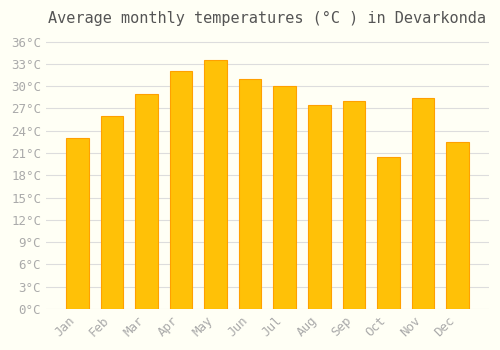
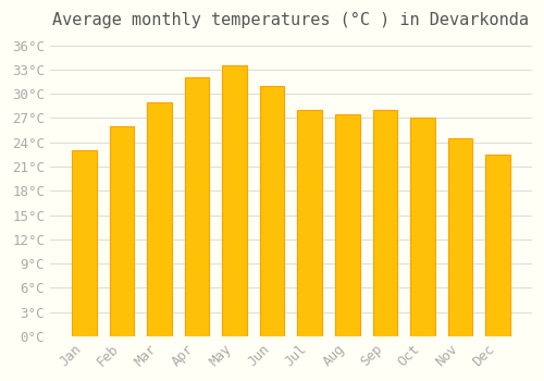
Jul: 30.0°C -> 28.0°C
Oct: 20.4°C -> 27.0°C
Nov: 28.4°C -> 24.5°C
